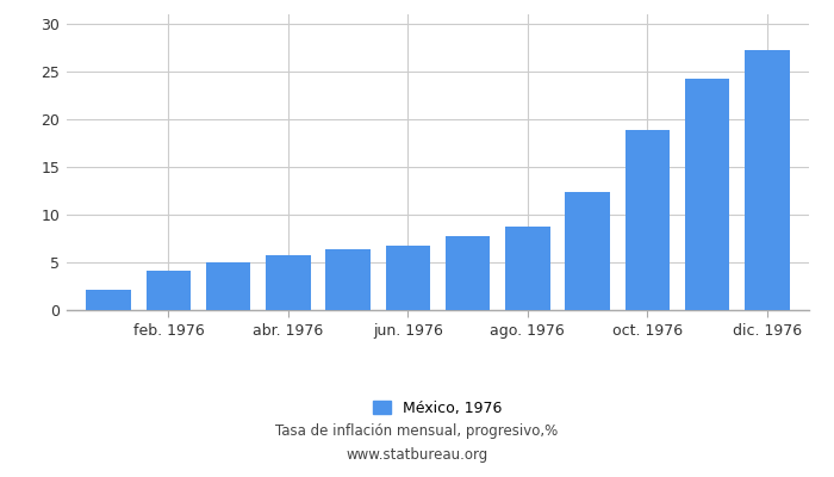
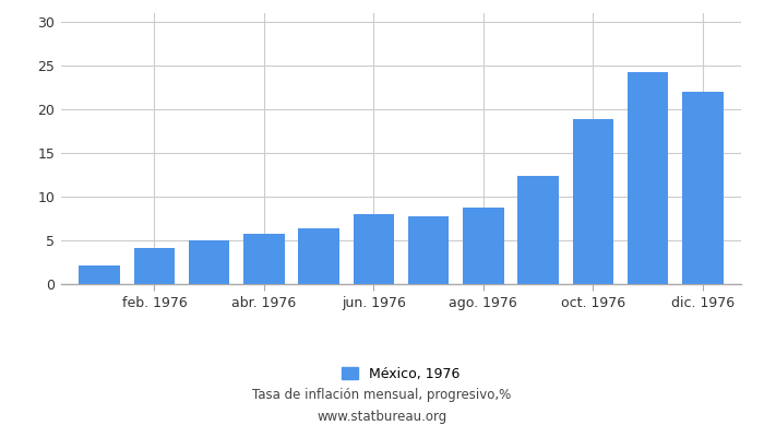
jun. 1976: 6.8 -> 8.0
dic. 1976: 27.3 -> 22.0
